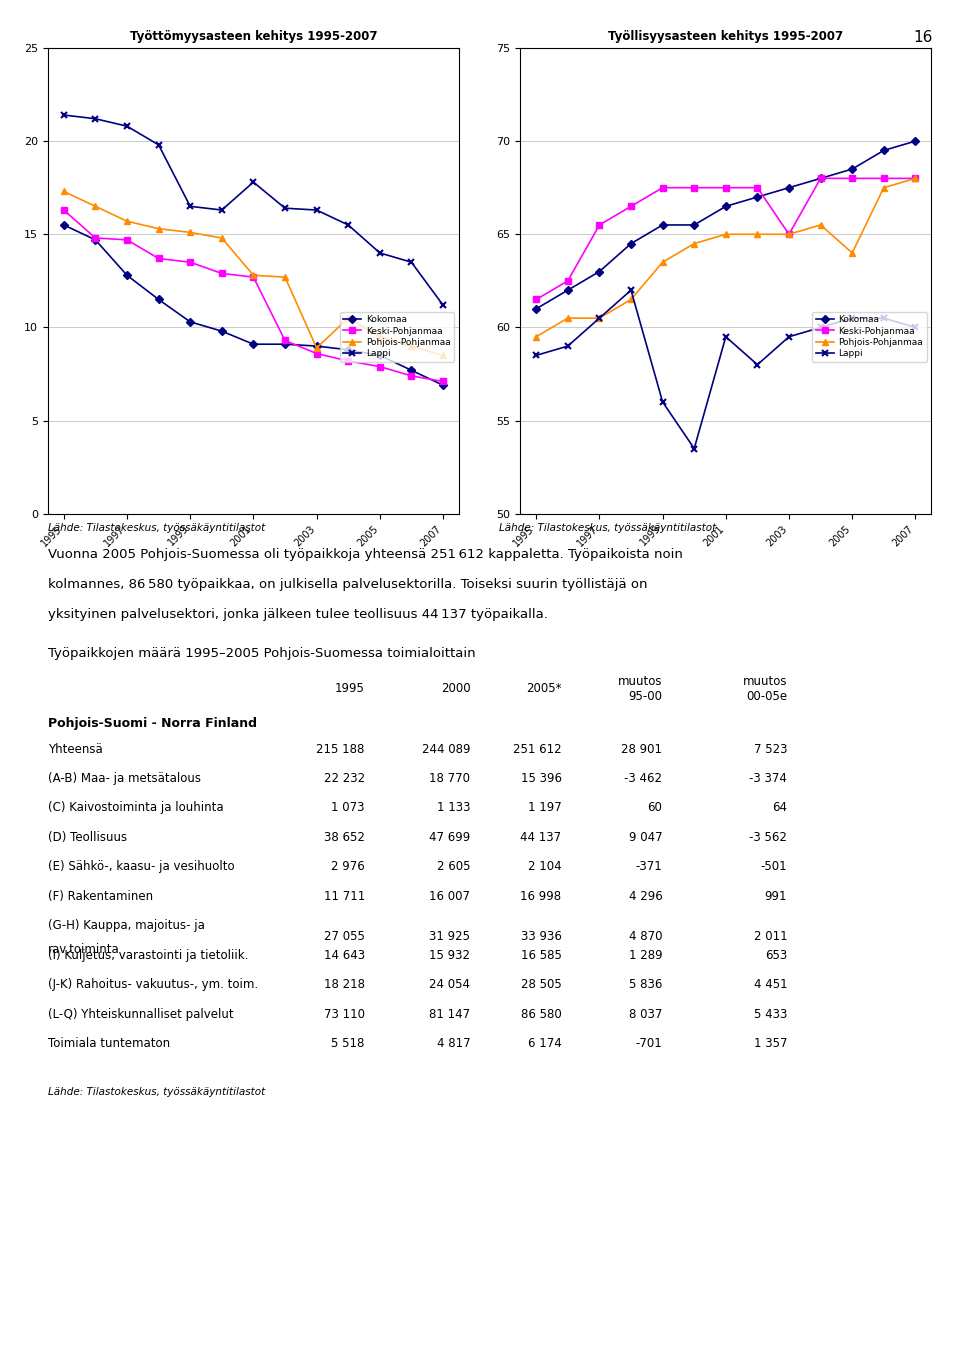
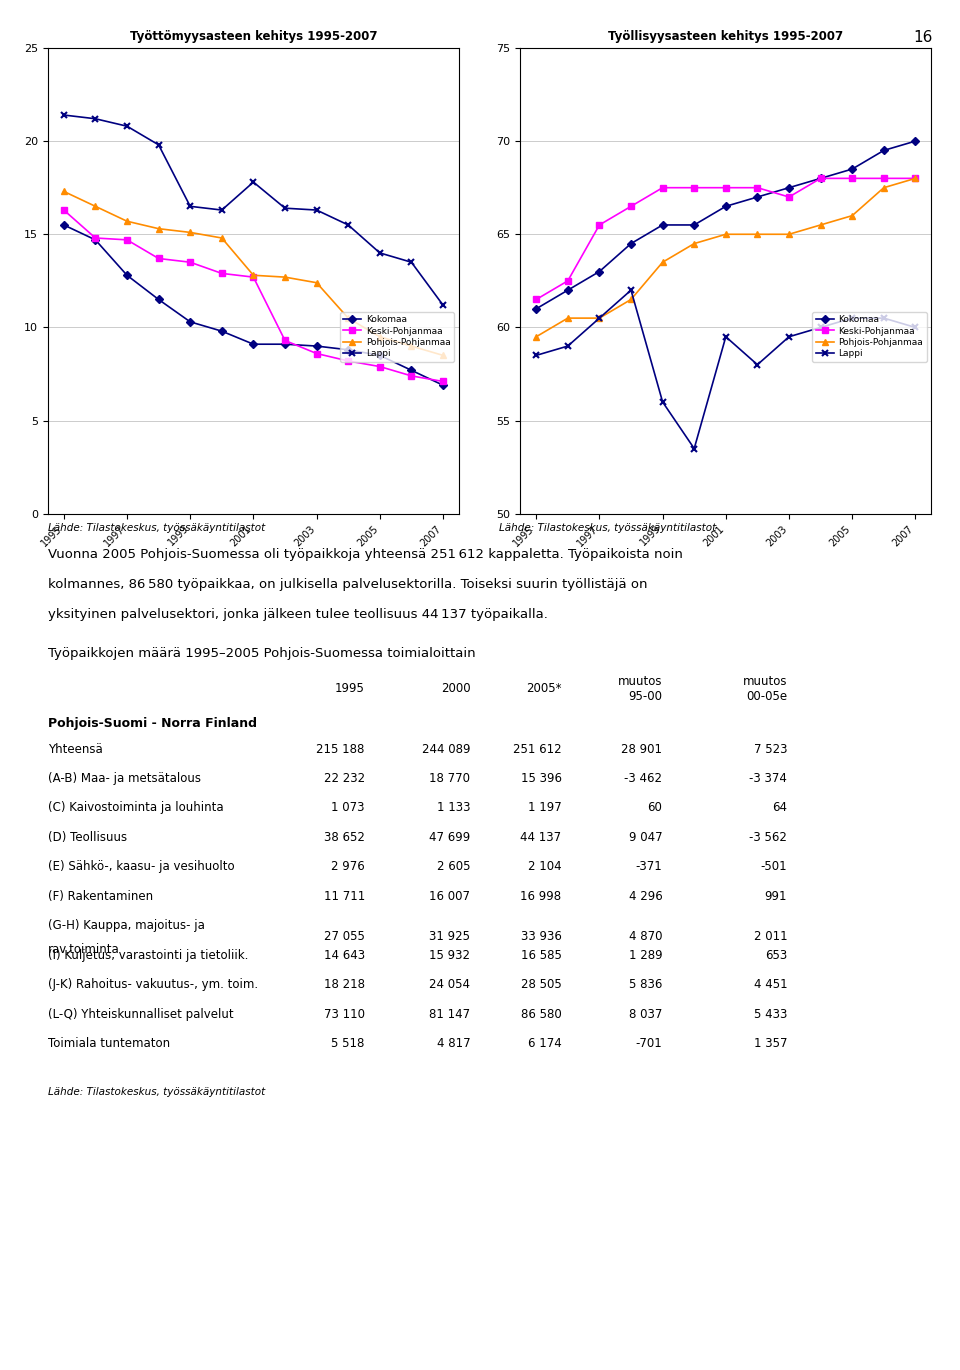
Työttömyysasteen kehitys 1995-2007/Pohjois-Pohjanmaa/2003: 8.9 -> 12.4
Työllisyysasteen kehitys 1995-2007/Keski-Pohjanmaa/2003: 65.0 -> 67.0
Työllisyysasteen kehitys 1995-2007/Pohjois-Pohjanmaa/2005: 64.0 -> 66.0
